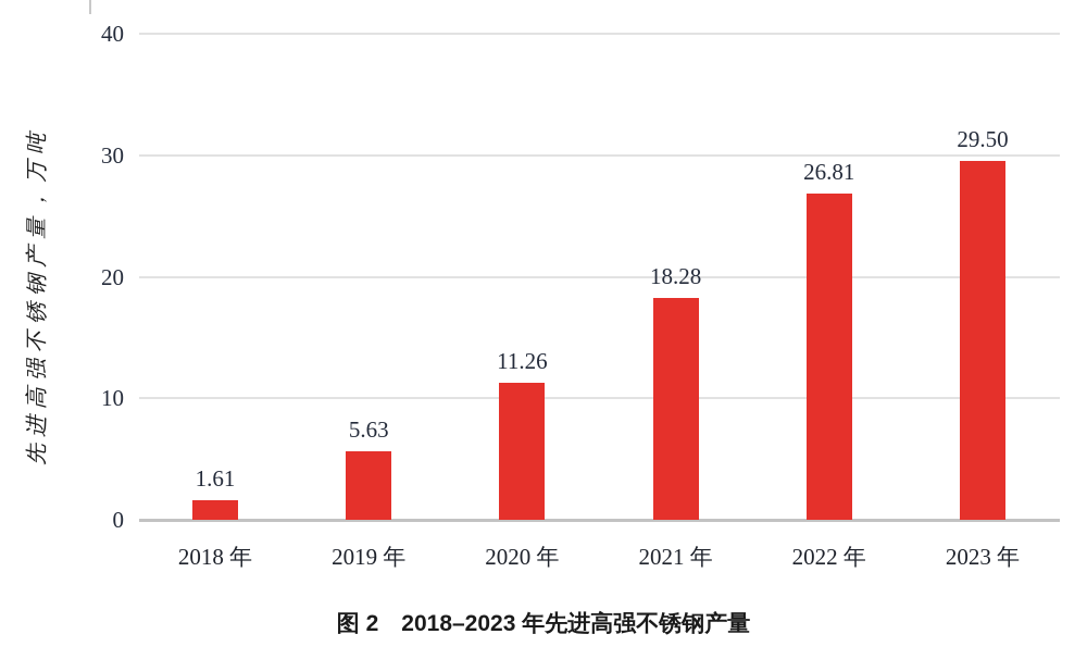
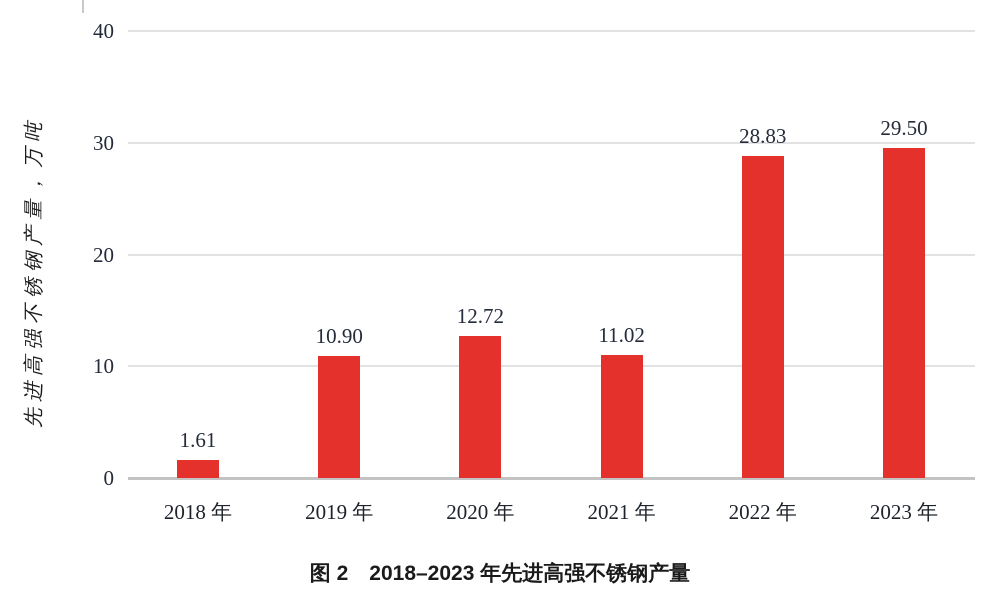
2019 年: 5.63 -> 10.90
2020 年: 11.26 -> 12.72
2021 年: 18.28 -> 11.02
2022 年: 26.81 -> 28.83
